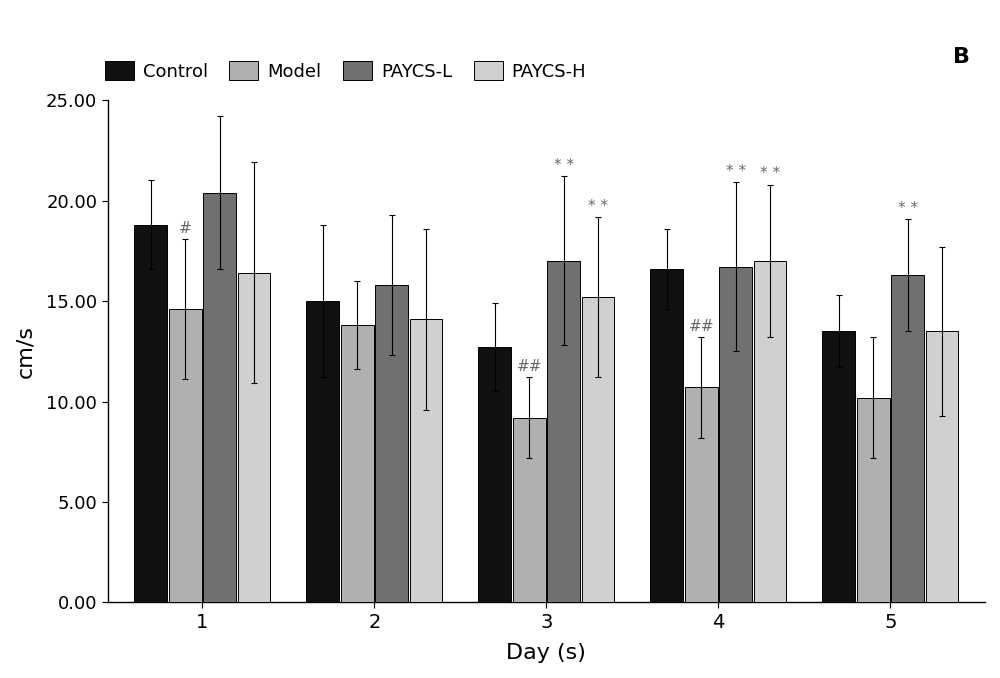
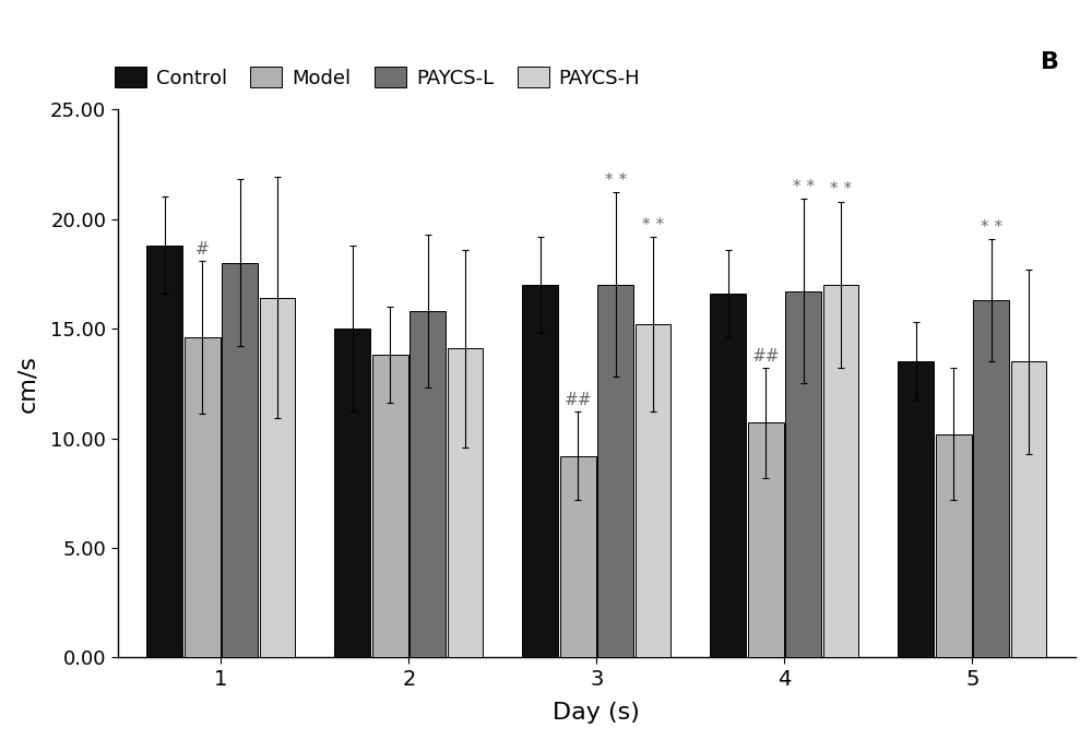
PAYCS-L/1: 20.4 -> 18.0
Control/3: 12.7 -> 17.0
